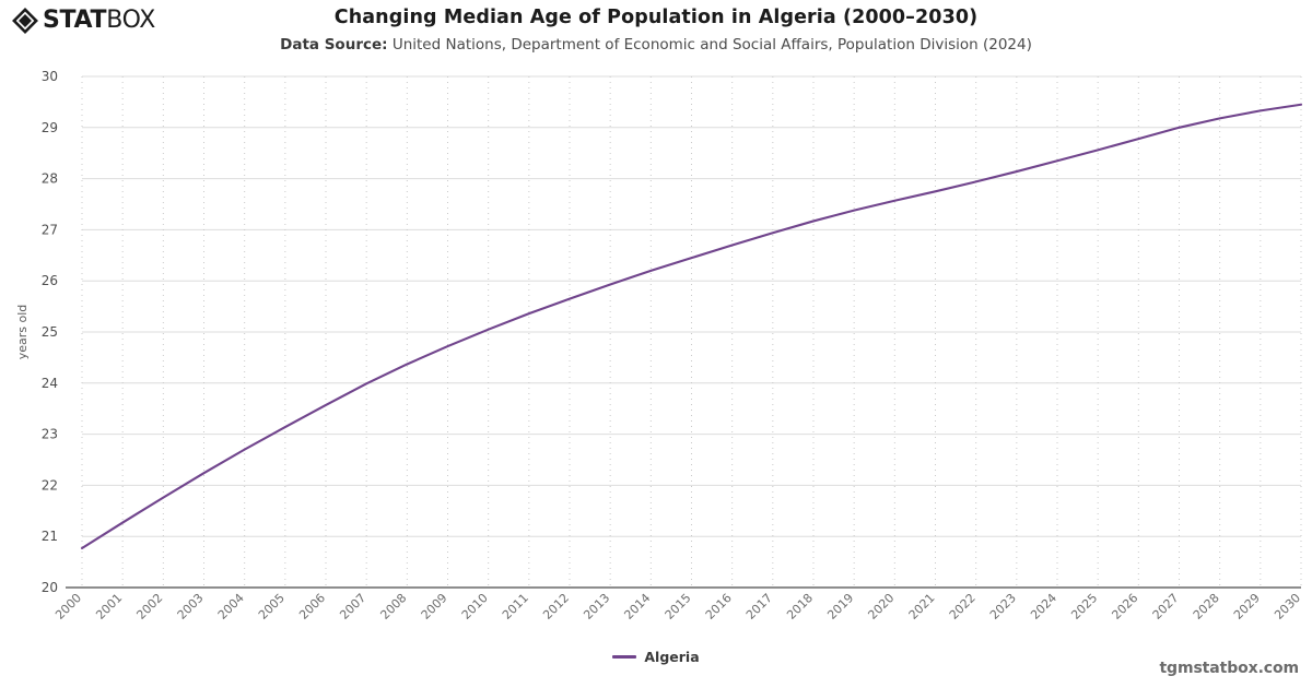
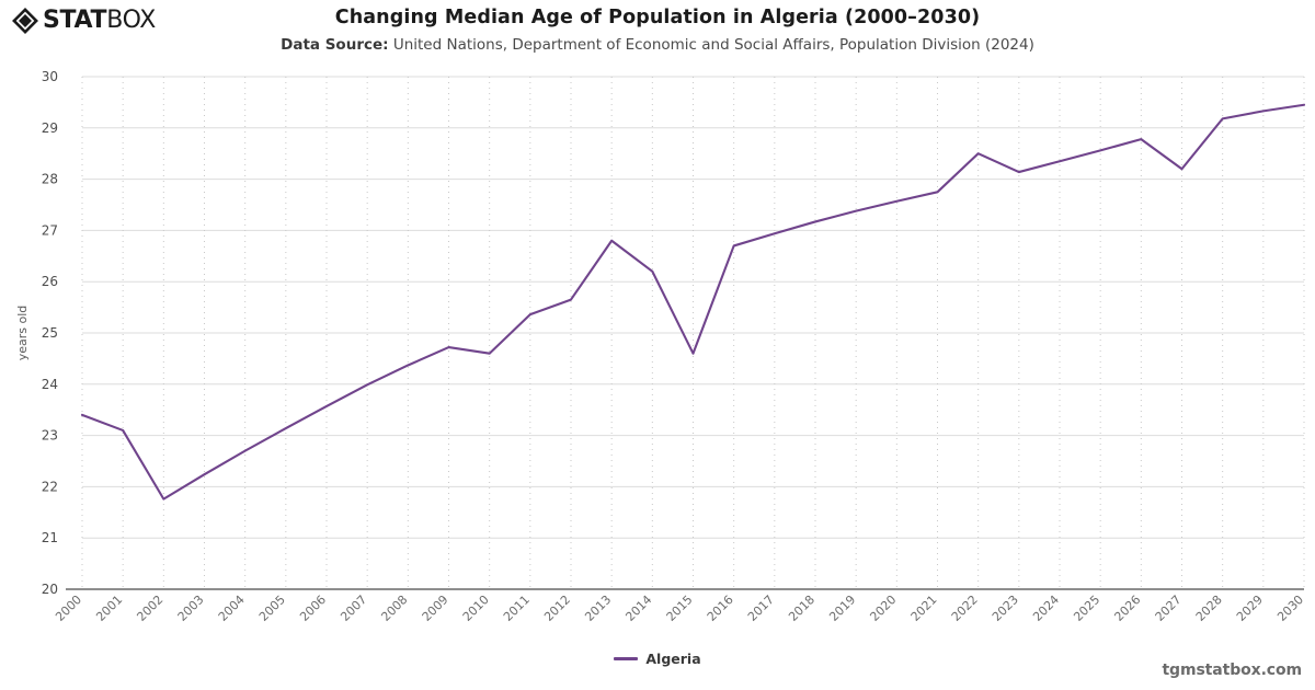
2000: 20.8 -> 23.4
2001: 21.3 -> 23.1
2010: 25.1 -> 24.6
2013: 25.9 -> 26.8
2015: 26.4 -> 24.6
2022: 27.9 -> 28.5
2027: 29.0 -> 28.2
